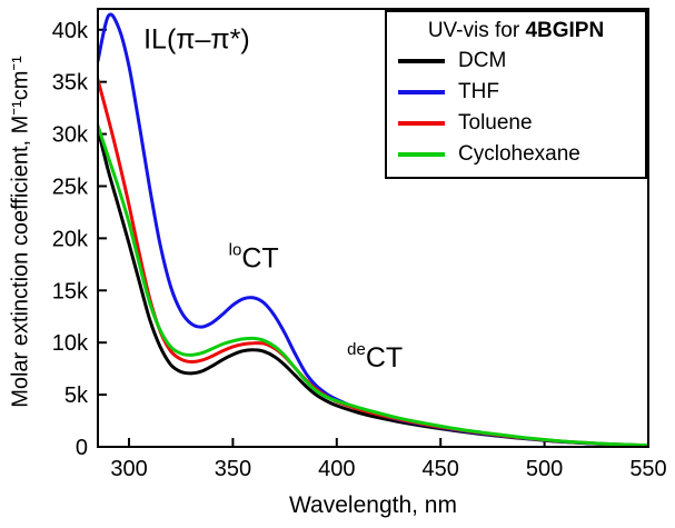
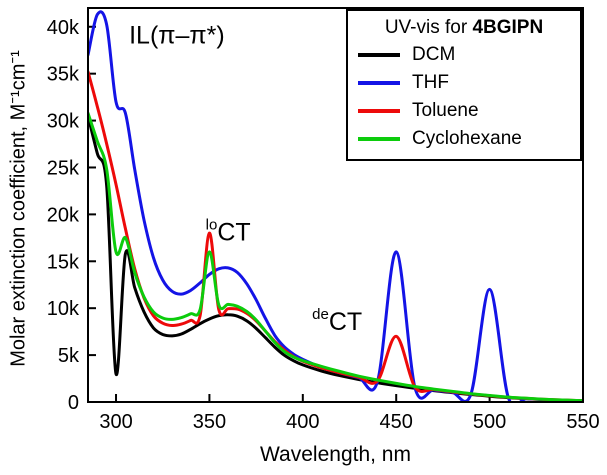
DCM/300: 20k -> 3k
THF/300: 36k -> 32k
Cyclohexane/300: 22k -> 16k
Toluene/350: 10k -> 18k
Cyclohexane/350: 10k -> 16k
THF/450: 2k -> 16k
Toluene/450: 2k -> 7k
THF/500: 1k -> 12k
